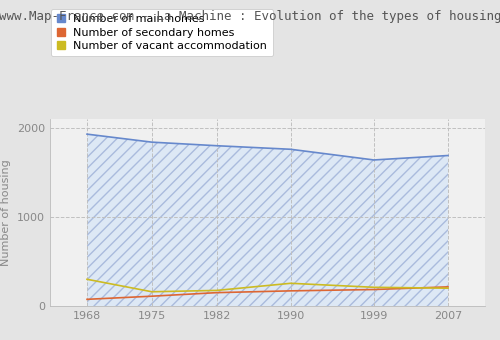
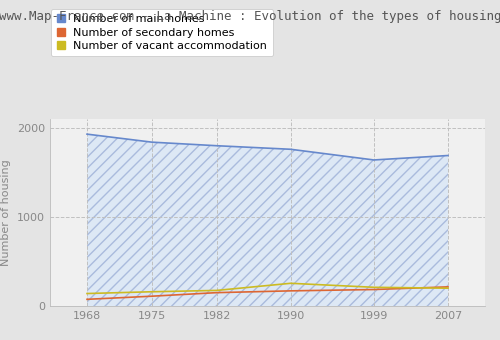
Number of vacant accommodation/1968: 300 -> 140
